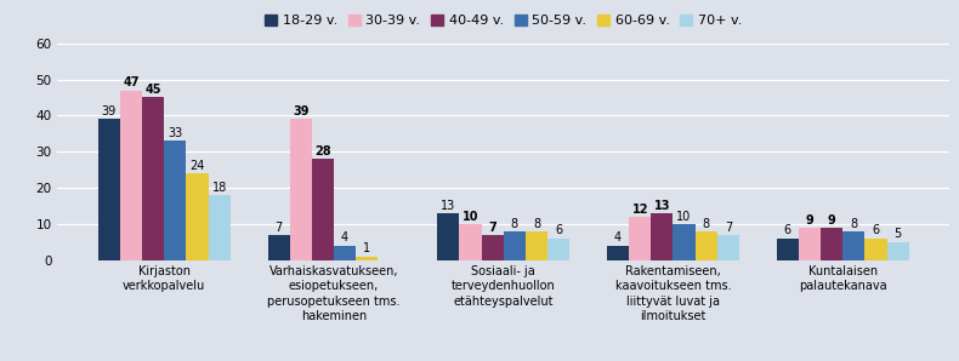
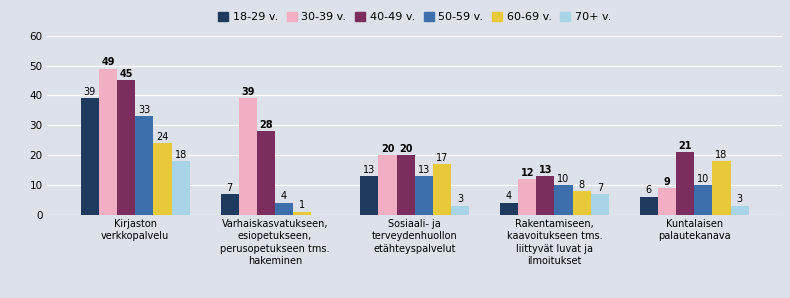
30-39 v./Kirjaston verkkopalvelu: 47 -> 49
30-39 v./Sosiaali- ja terveydenhuollon etähteyspalvelut: 10 -> 20
40-49 v./Sosiaali- ja terveydenhuollon etähteyspalvelut: 7 -> 20
50-59 v./Sosiaali- ja terveydenhuollon etähteyspalvelut: 8 -> 13
60-69 v./Sosiaali- ja terveydenhuollon etähteyspalvelut: 8 -> 17
70+ v./Sosiaali- ja terveydenhuollon etähteyspalvelut: 6 -> 3
40-49 v./Kuntalaisen palautekanava: 9 -> 21
50-59 v./Kuntalaisen palautekanava: 8 -> 10
60-69 v./Kuntalaisen palautekanava: 6 -> 18
70+ v./Kuntalaisen palautekanava: 5 -> 3
